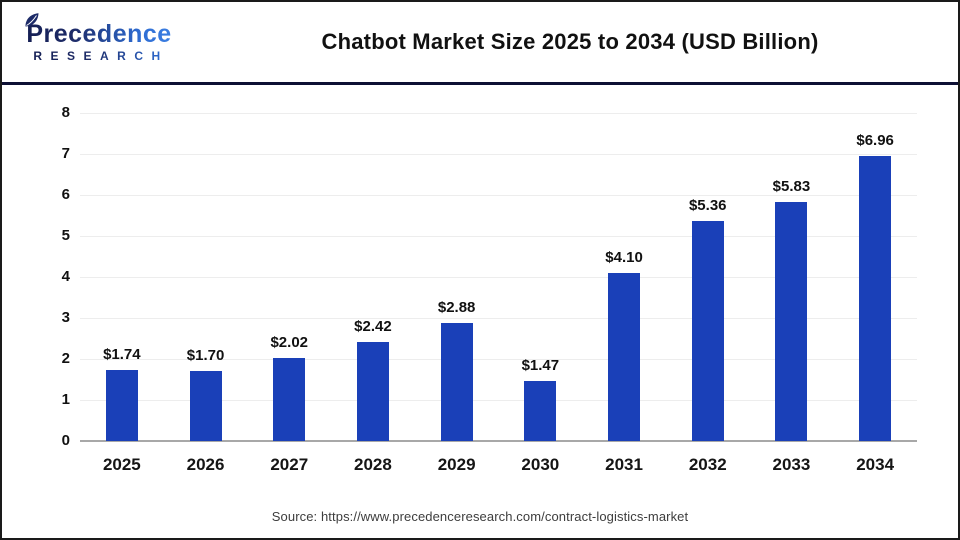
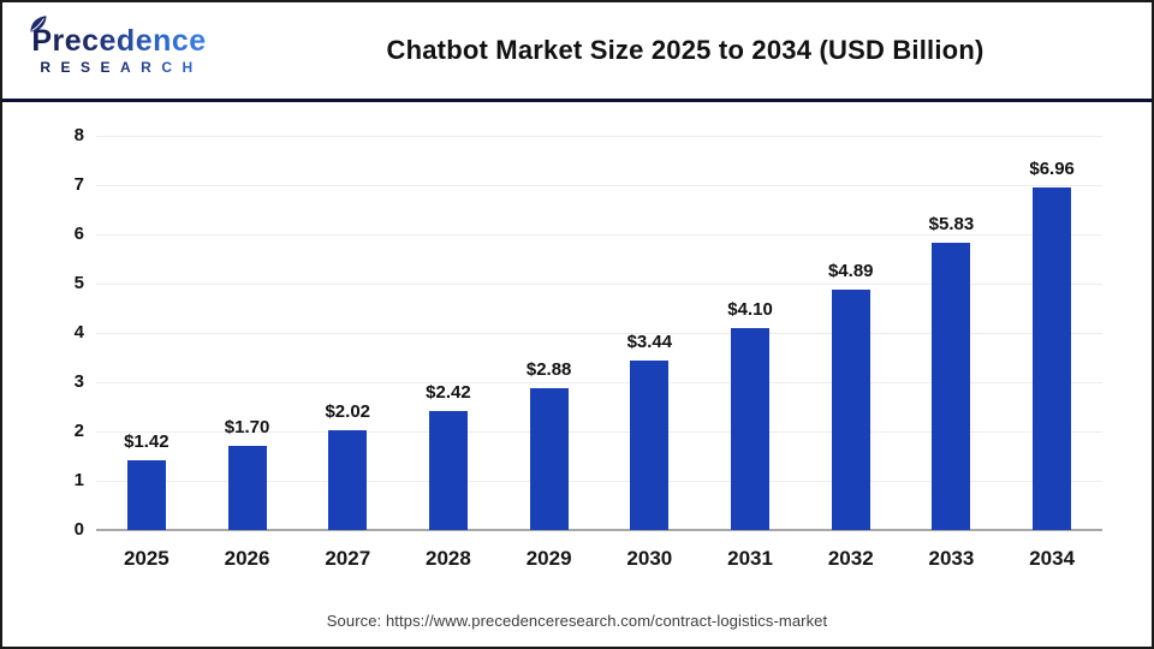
2025: $1.74 -> $1.42
2030: $1.47 -> $3.44
2032: $5.36 -> $4.89
